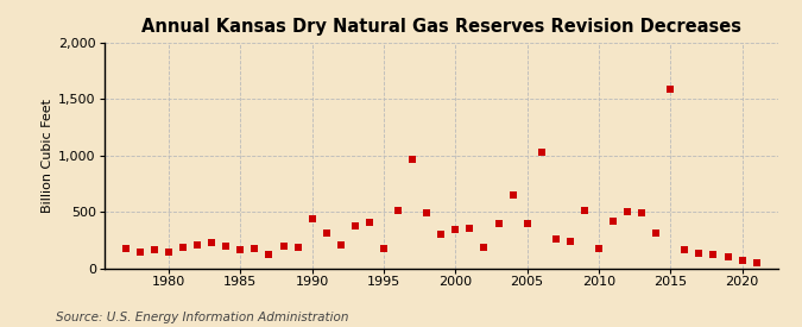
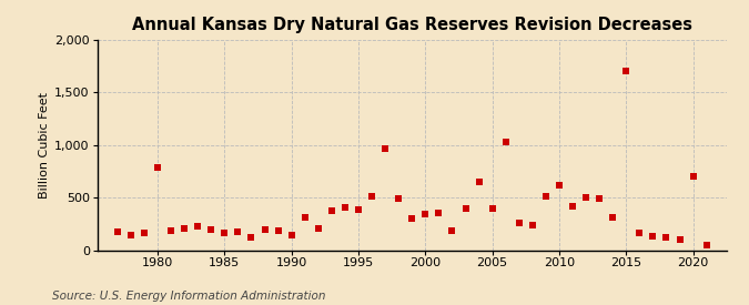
1980: 140 -> 780
1990: 440 -> 140
1995: 180 -> 380
2010: 170 -> 620
2015: 1,590 -> 1,700
2020: 60 -> 700
